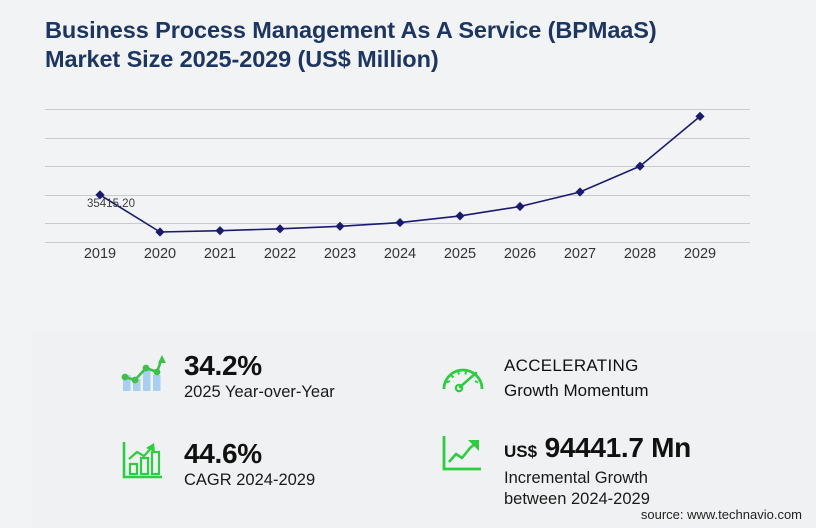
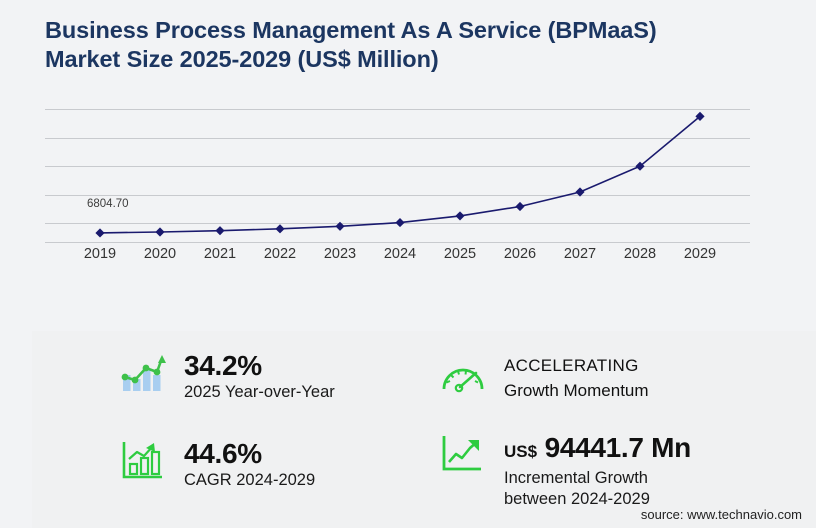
2019: 35415.20 -> 6804.70
